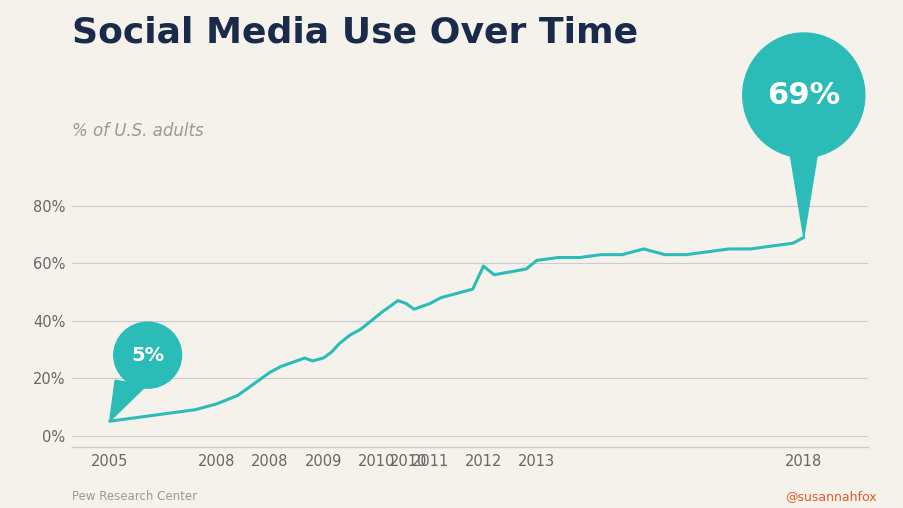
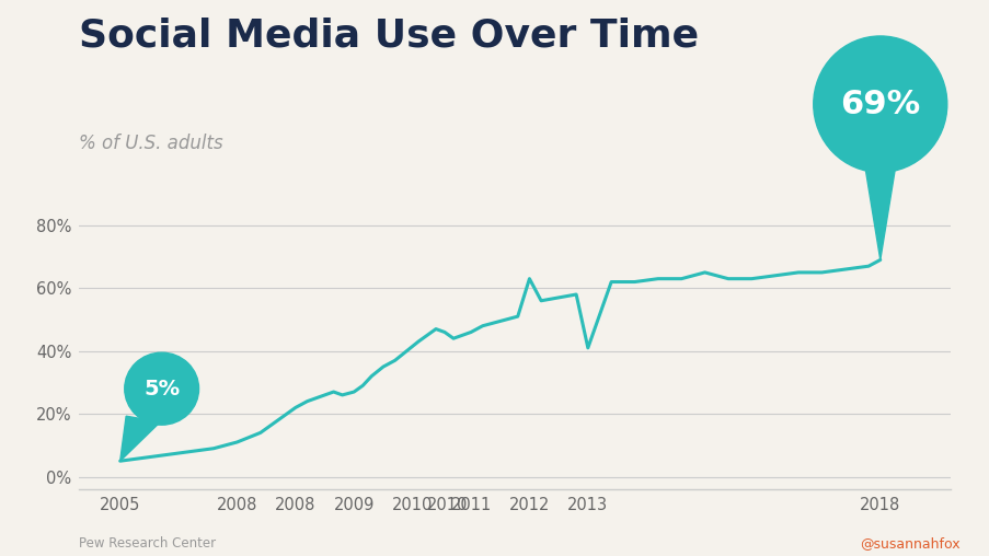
2012: 59% -> 63%
2013: 61% -> 41%
